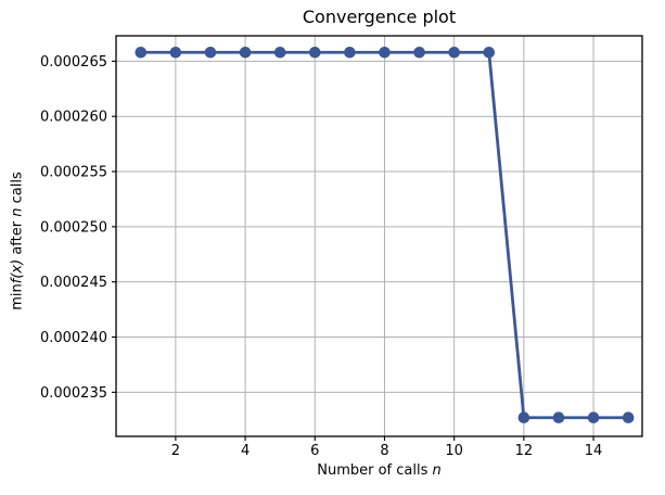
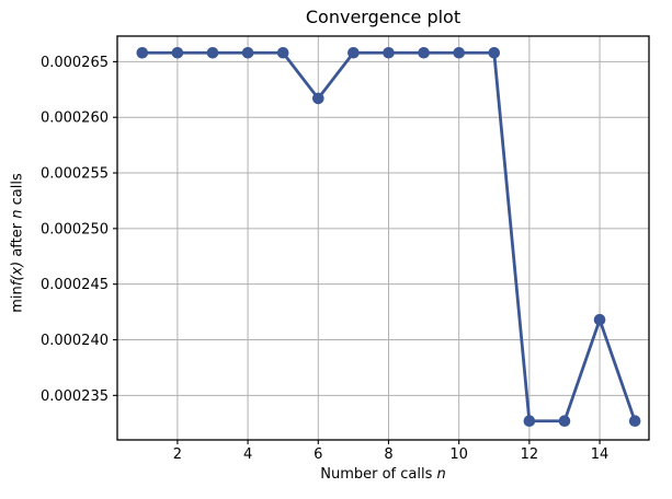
6: 0.0002658 -> 0.0002617
14: 0.0002327 -> 0.0002418
